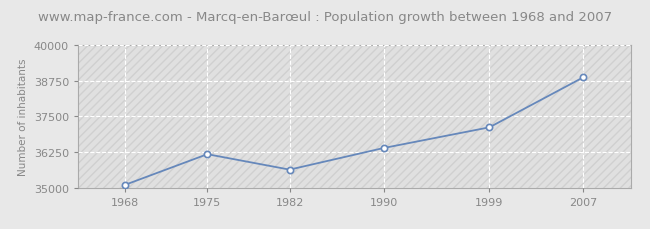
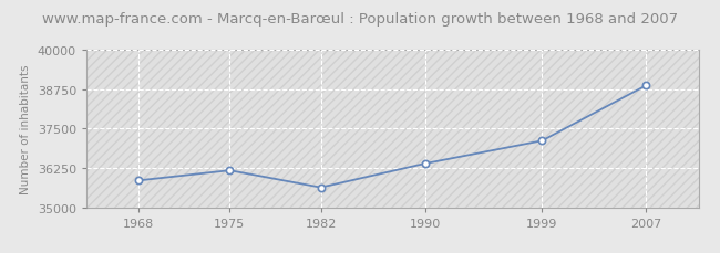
1968: 35100 -> 35850
